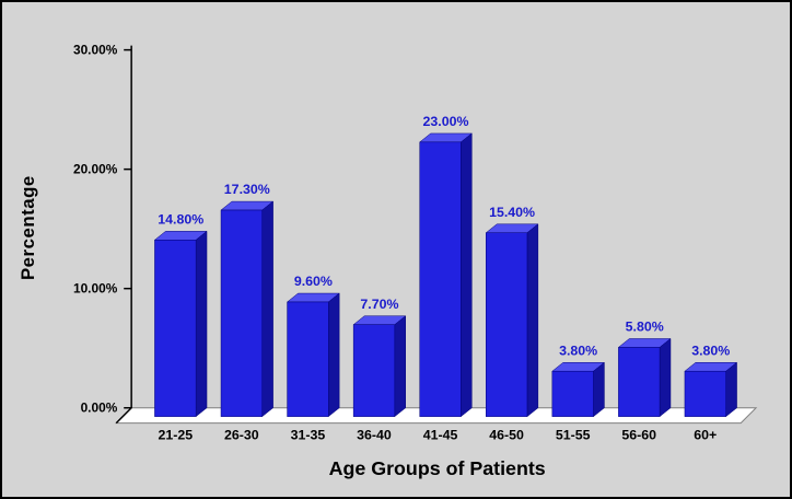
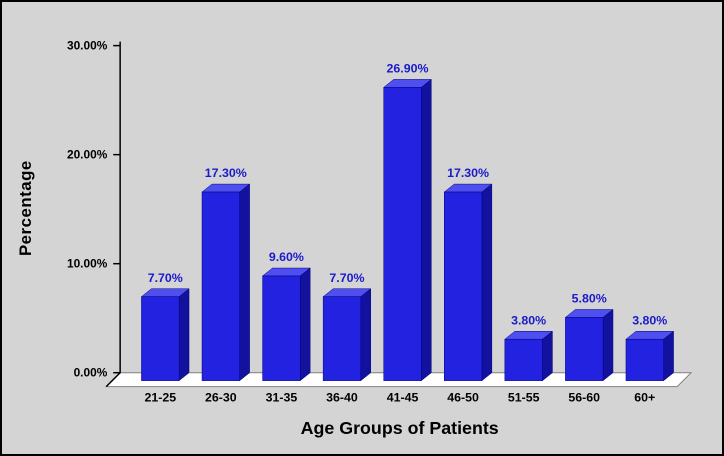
21-25: 14.80% -> 7.70%
41-45: 23.00% -> 26.90%
46-50: 15.40% -> 17.30%
